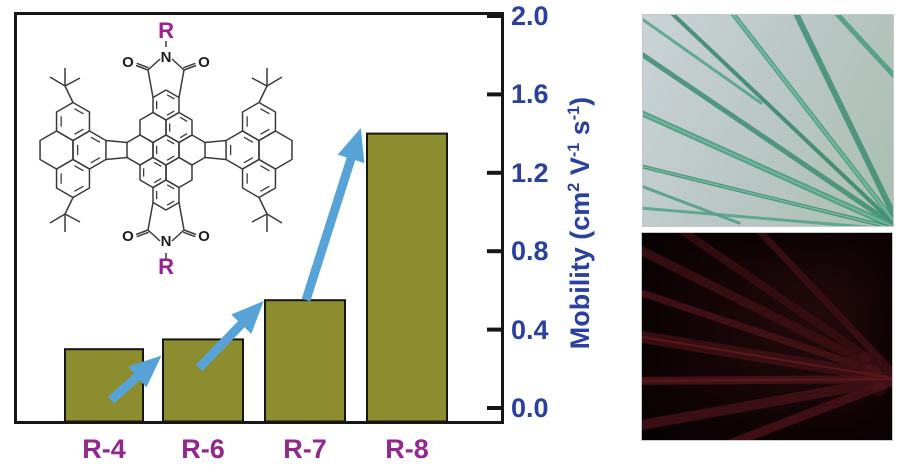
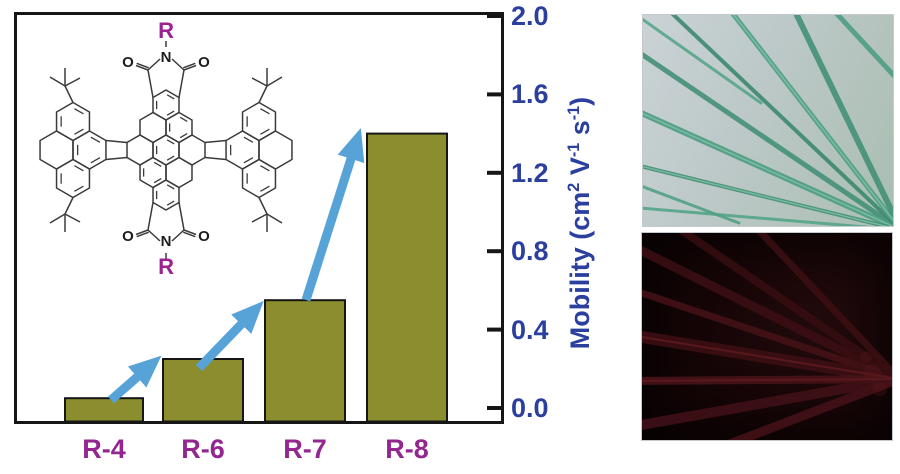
R-4: 0.30 -> 0.05
R-6: 0.35 -> 0.25
